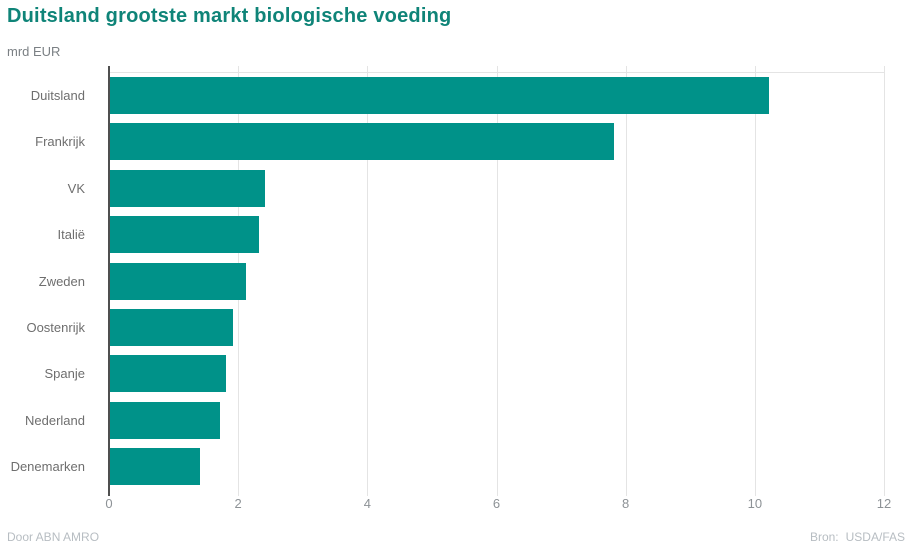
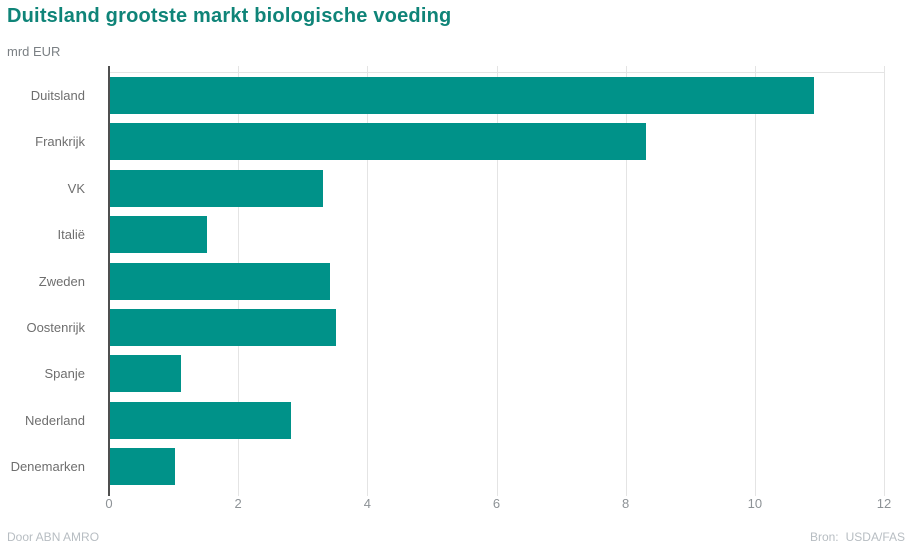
Duitsland: 10.2 -> 10.9
Frankrijk: 7.8 -> 8.3
VK: 2.4 -> 3.3
Italië: 2.3 -> 1.5
Zweden: 2.1 -> 3.4
Oostenrijk: 1.9 -> 3.5
Spanje: 1.8 -> 1.1
Nederland: 1.7 -> 2.8
Denemarken: 1.4 -> 1.0
